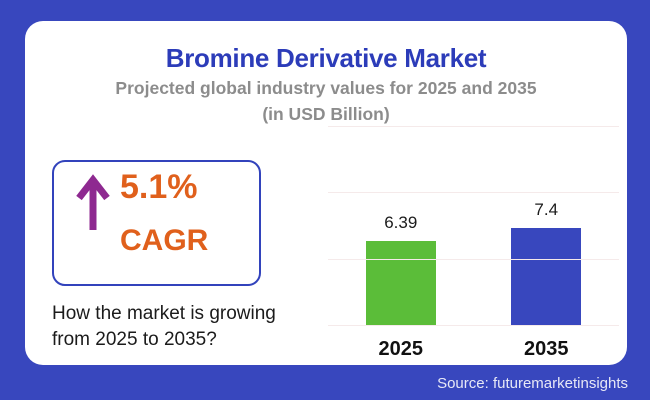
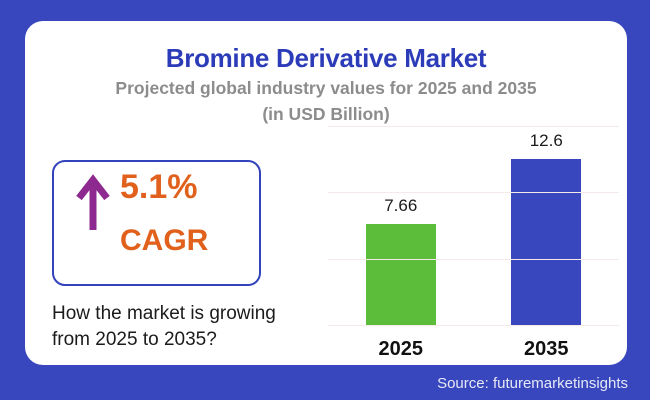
2025: 6.39 -> 7.66
2035: 7.4 -> 12.6
